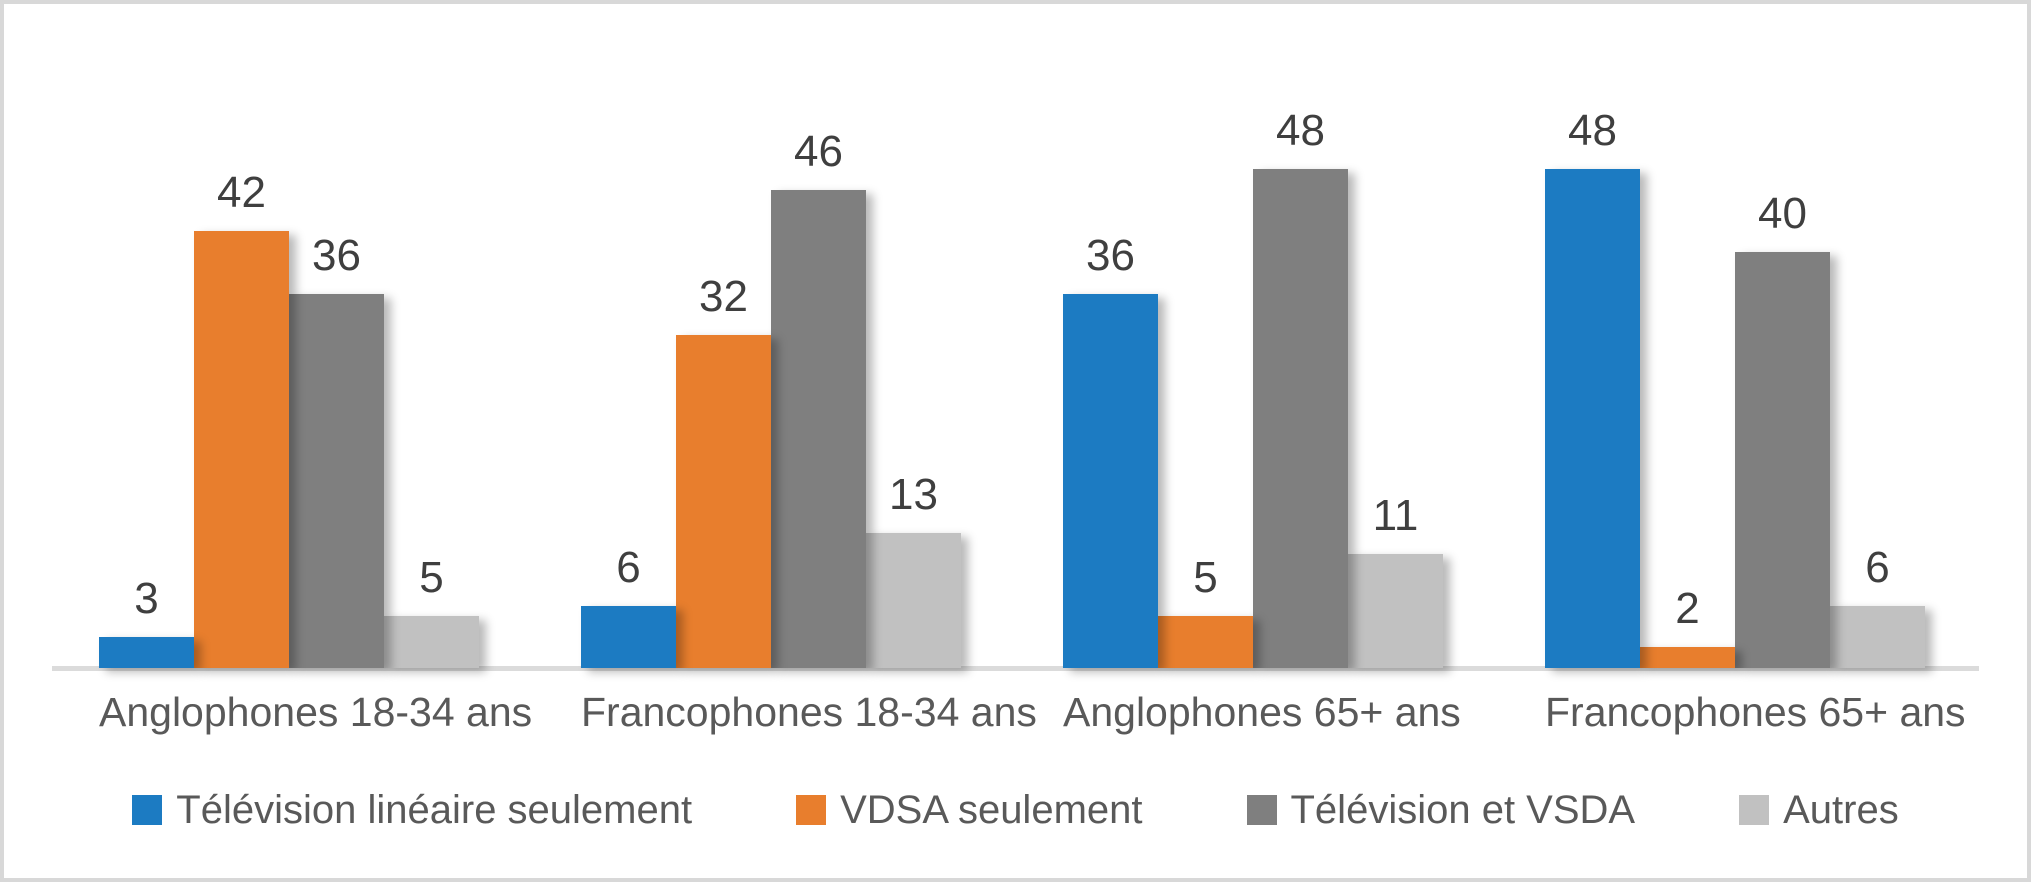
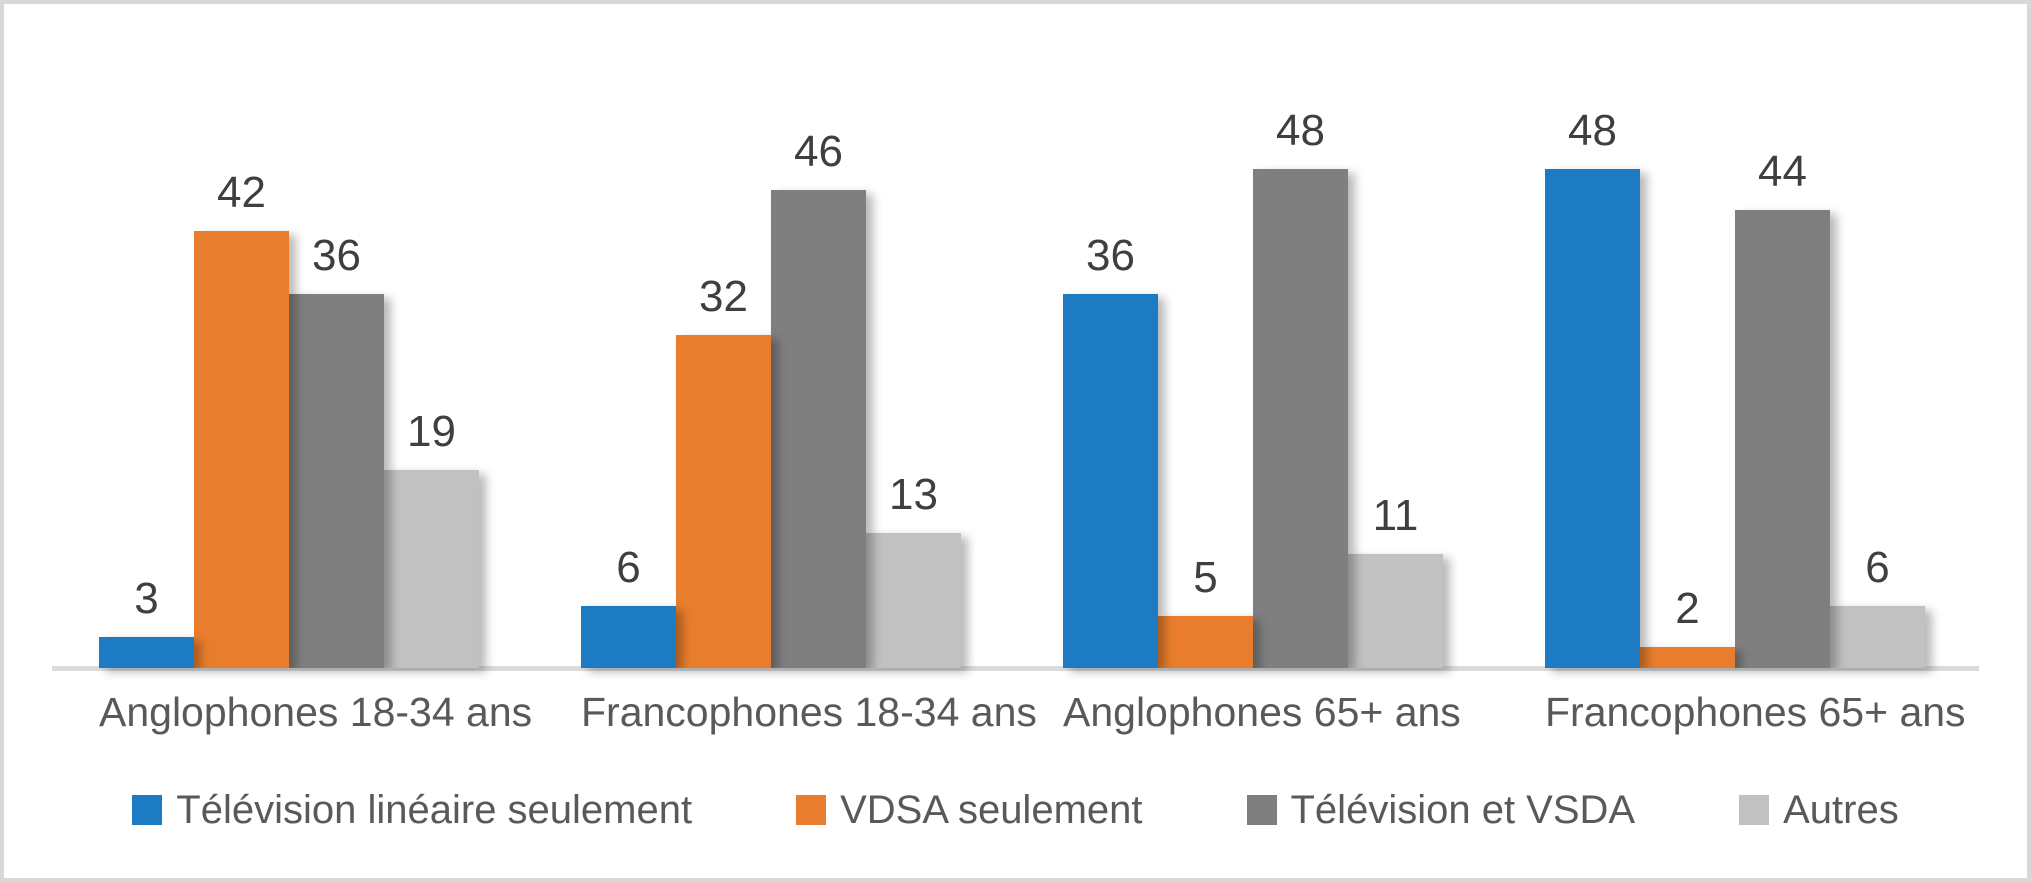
Autres/Anglophones 18-34 ans: 5 -> 19
Télévision et VSDA/Francophones 65+ ans: 40 -> 44
